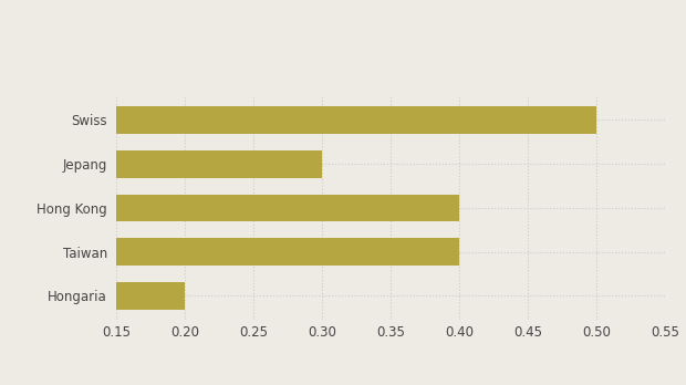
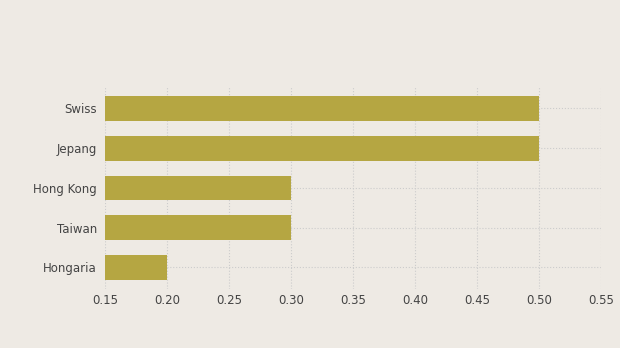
Jepang: 0.3 -> 0.5
Hong Kong: 0.4 -> 0.3
Taiwan: 0.4 -> 0.3
